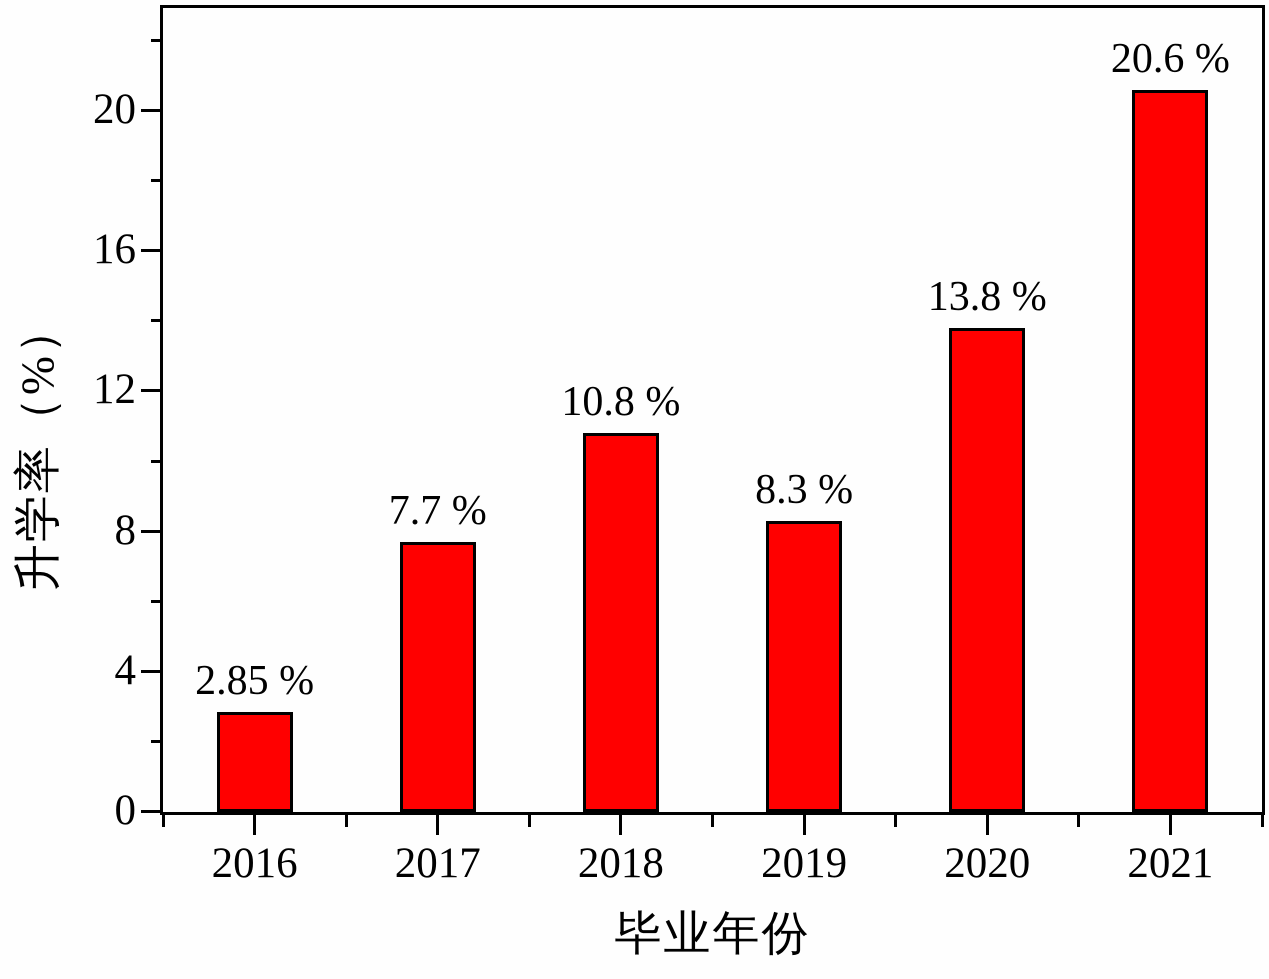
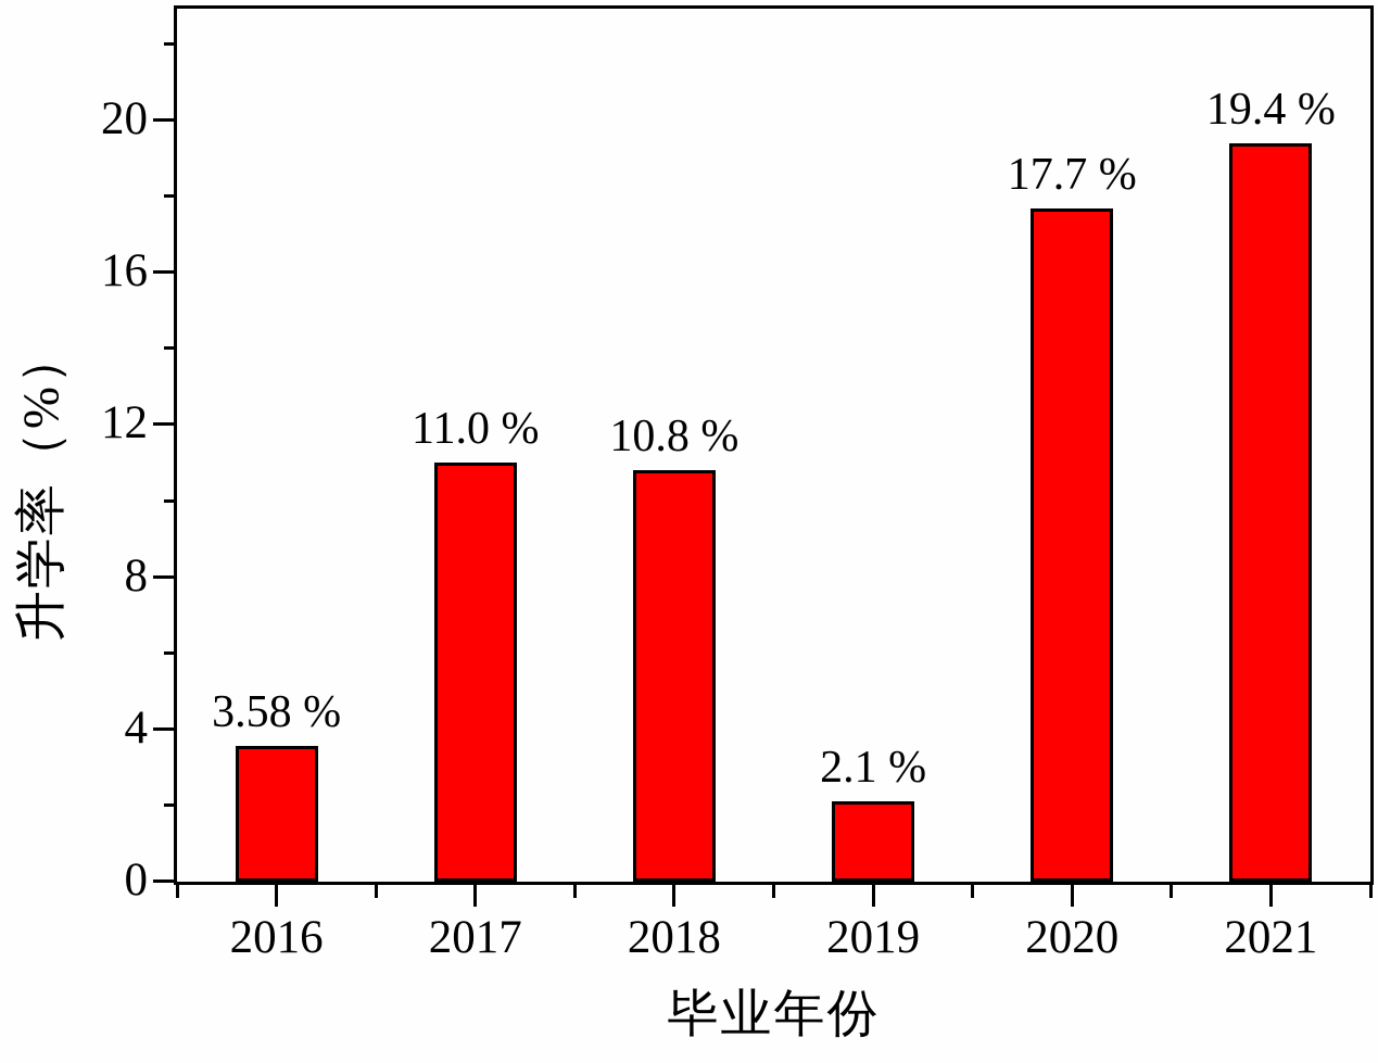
2016: 2.85 -> 3.58
2017: 7.7 -> 11.0
2019: 8.3 -> 2.1
2020: 13.8 -> 17.7
2021: 20.6 -> 19.4
